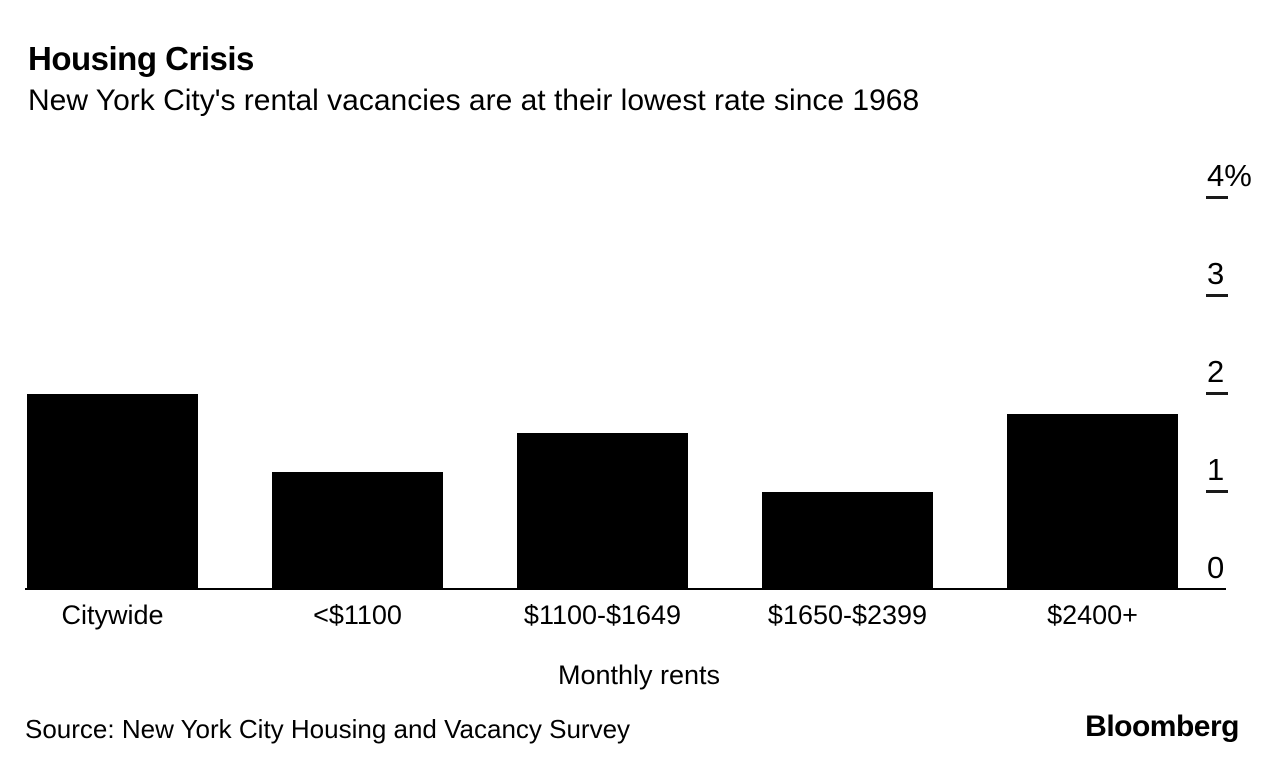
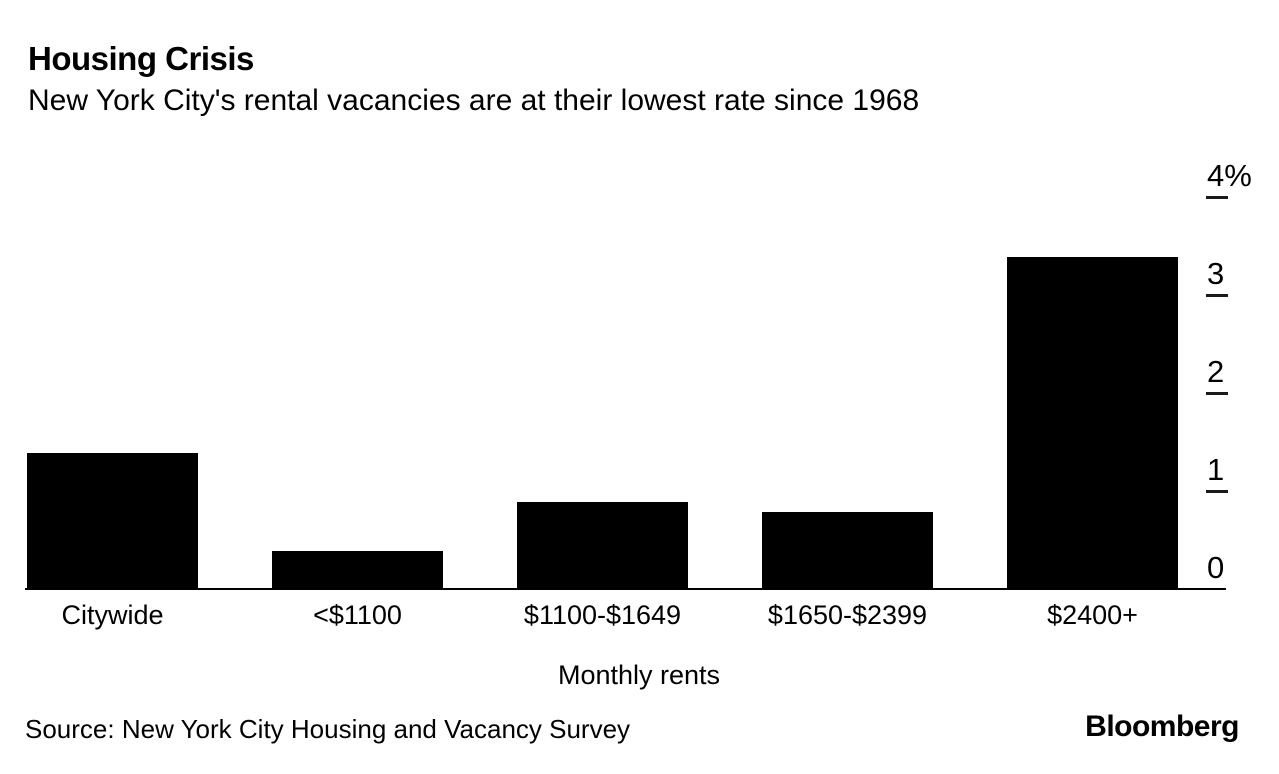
Citywide: 2.0% -> 1.4%
<$1100: 1.2% -> 0.4%
$1100-$1649: 1.6% -> 0.9%
$1650-$2399: 1.0% -> 0.8%
$2400+: 1.8% -> 3.4%
